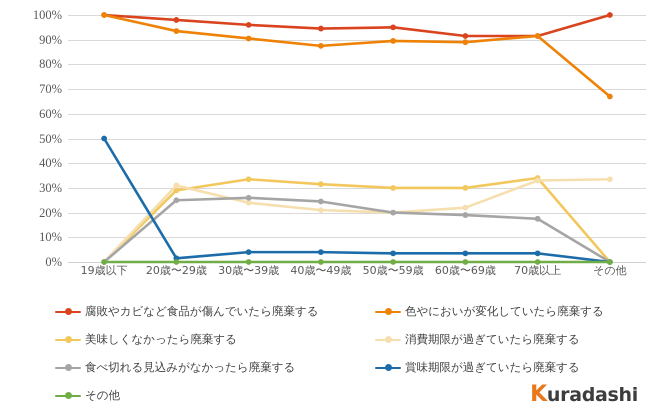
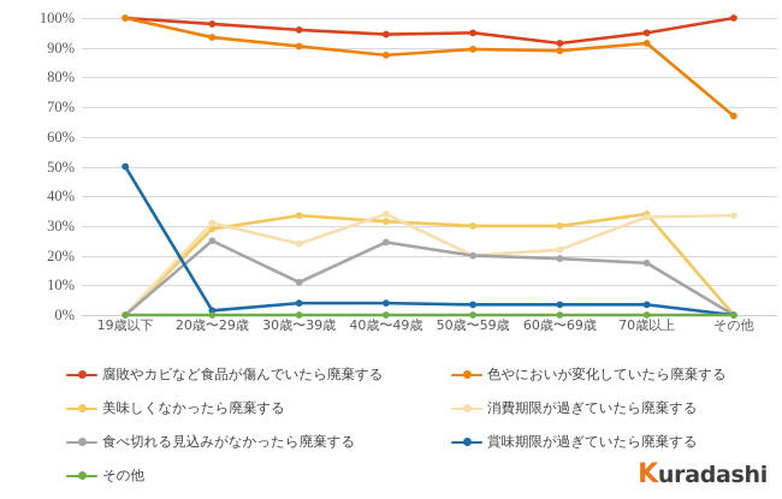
食べ切れる見込みがなかったら廃棄する/30歳〜39歳: 26% -> 11%
消費期限が過ぎていたら廃棄する/40歳〜49歳: 21% -> 34%
腐敗やカビなど食品が傷んでいたら廃棄する/70歳以上: 92% -> 95%
